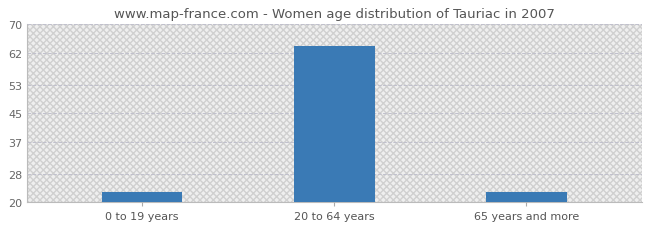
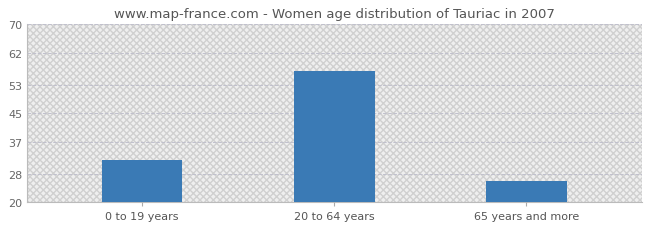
0 to 19 years: 23 -> 32
20 to 64 years: 64 -> 57
65 years and more: 23 -> 26
